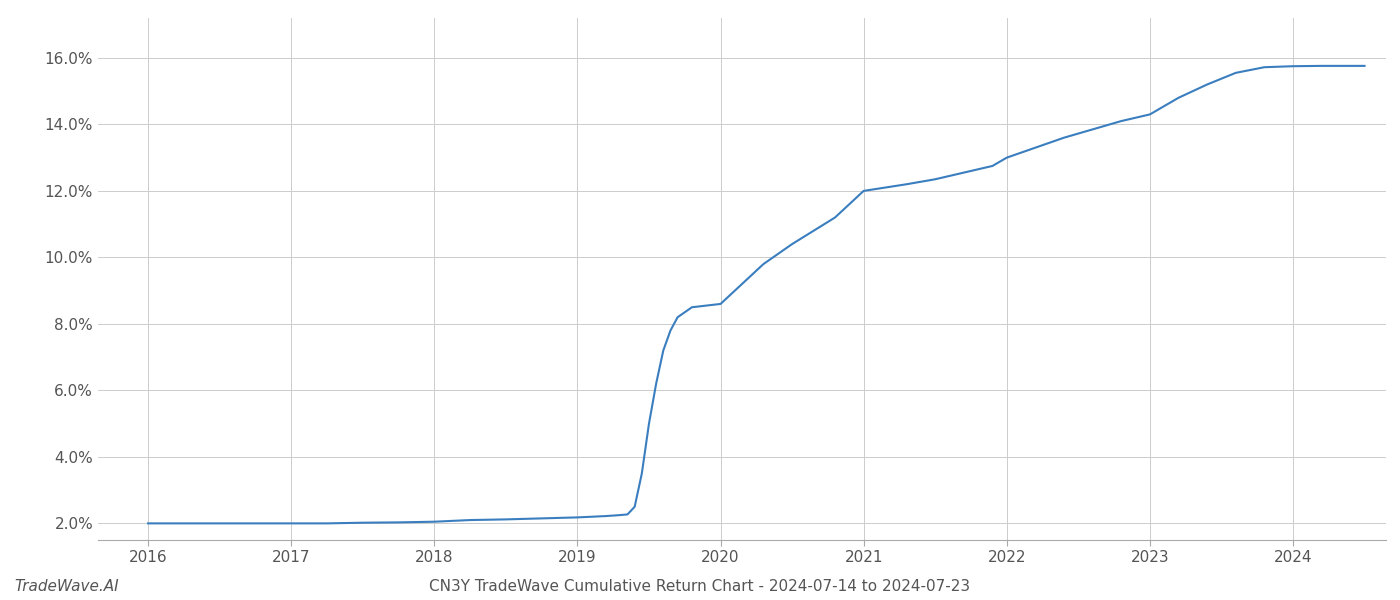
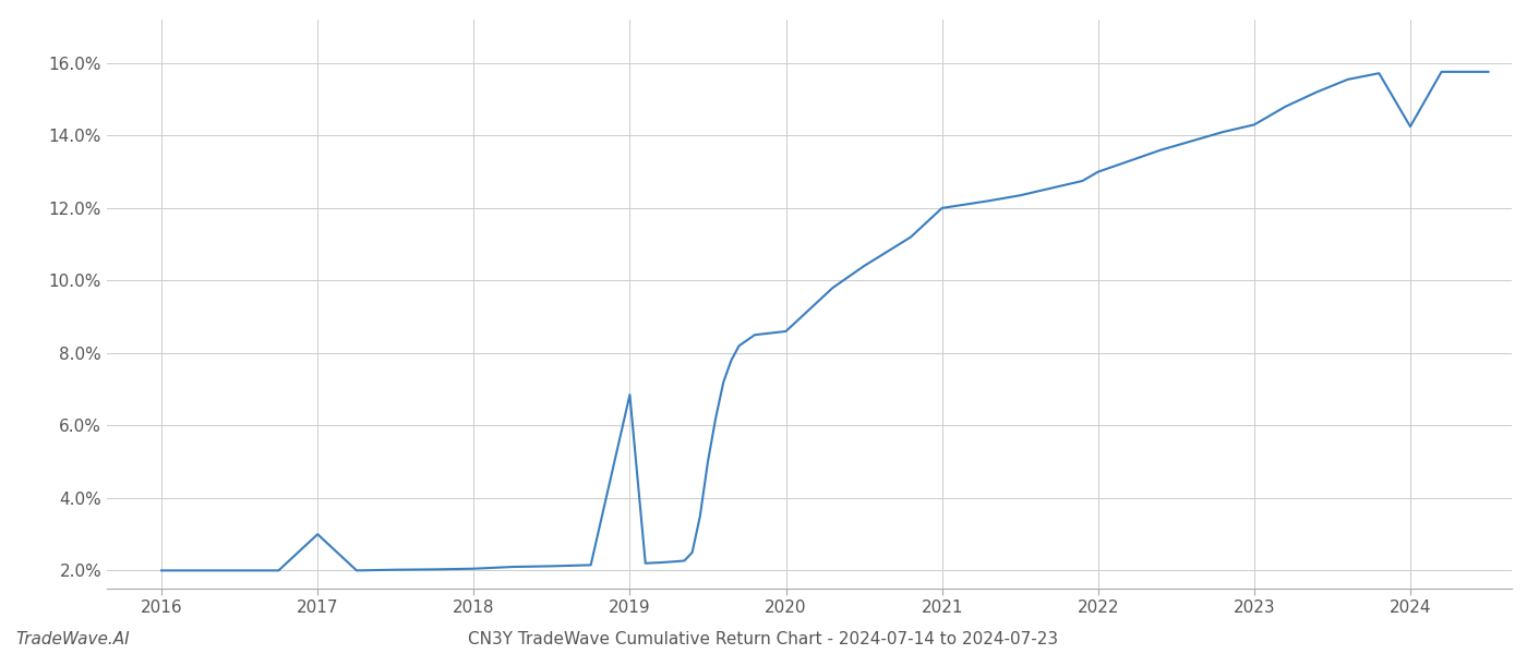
2017: 2.00% -> 3.00%
2019: 2.18% -> 6.85%
2024: 15.75% -> 14.25%
